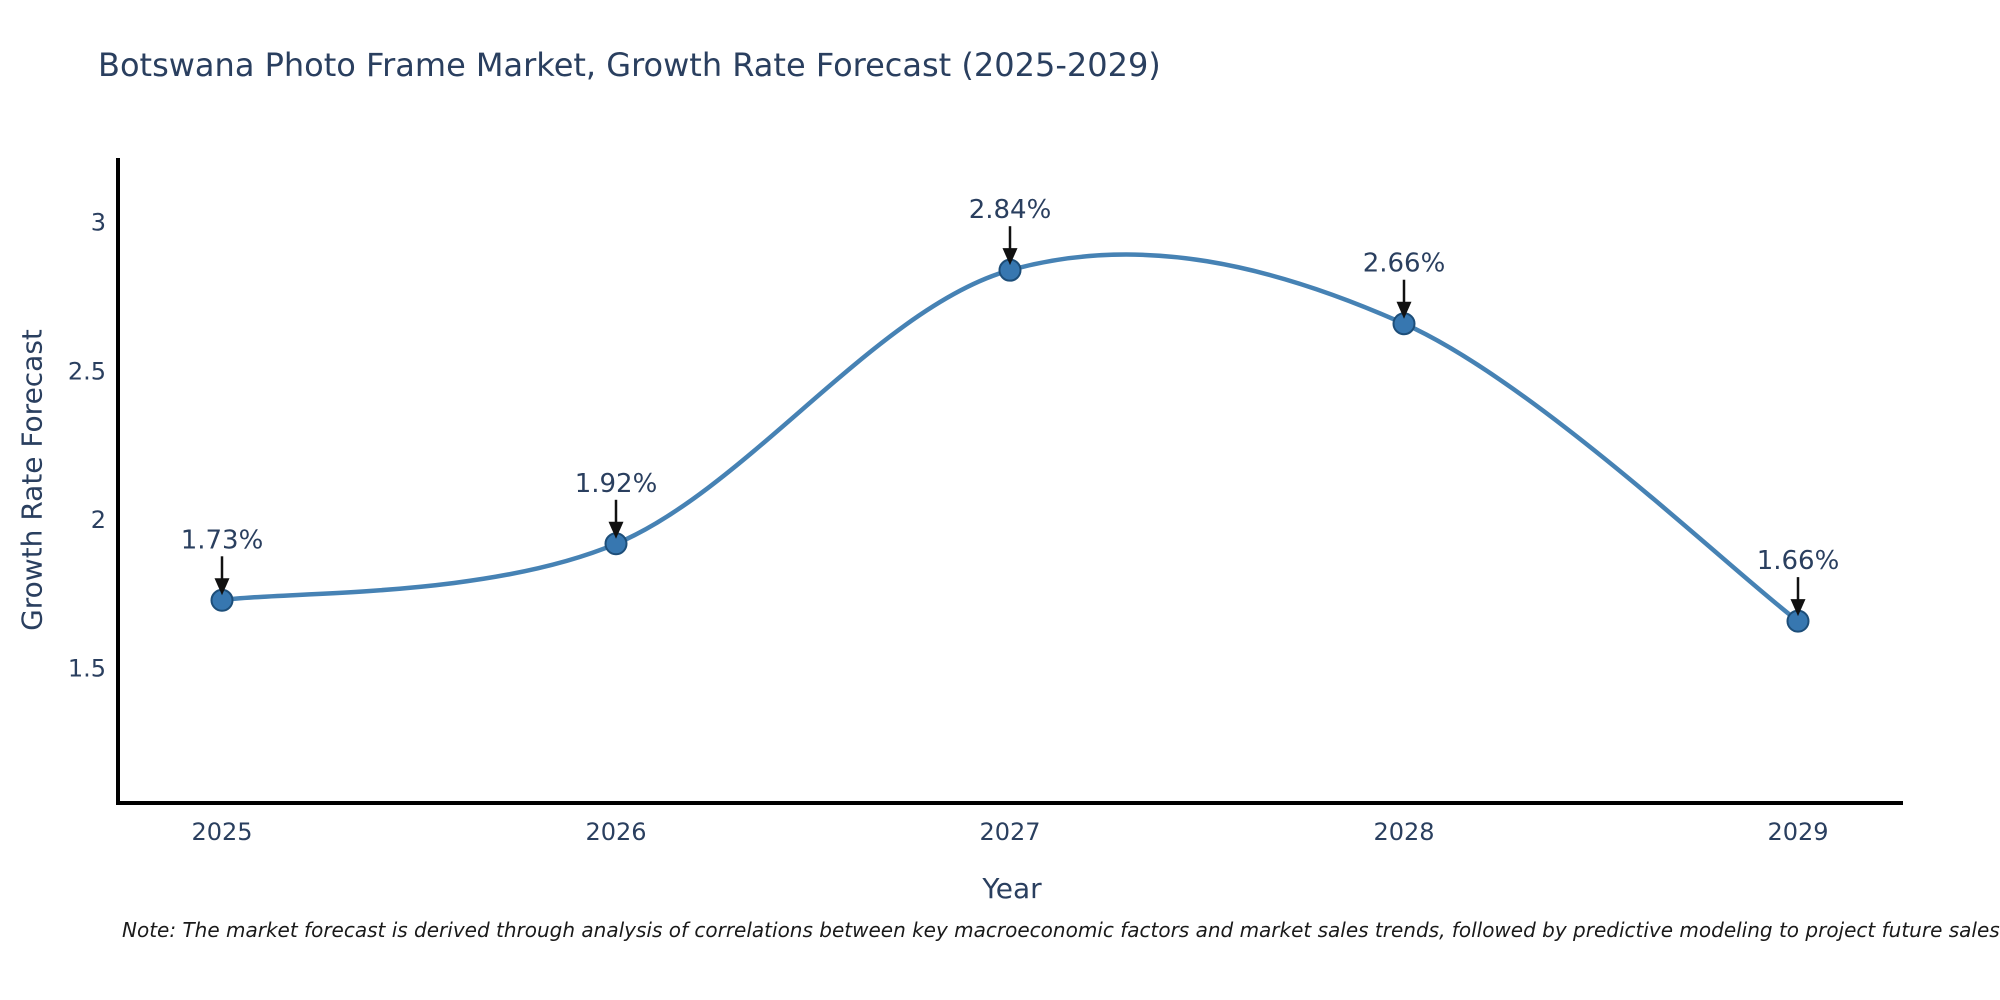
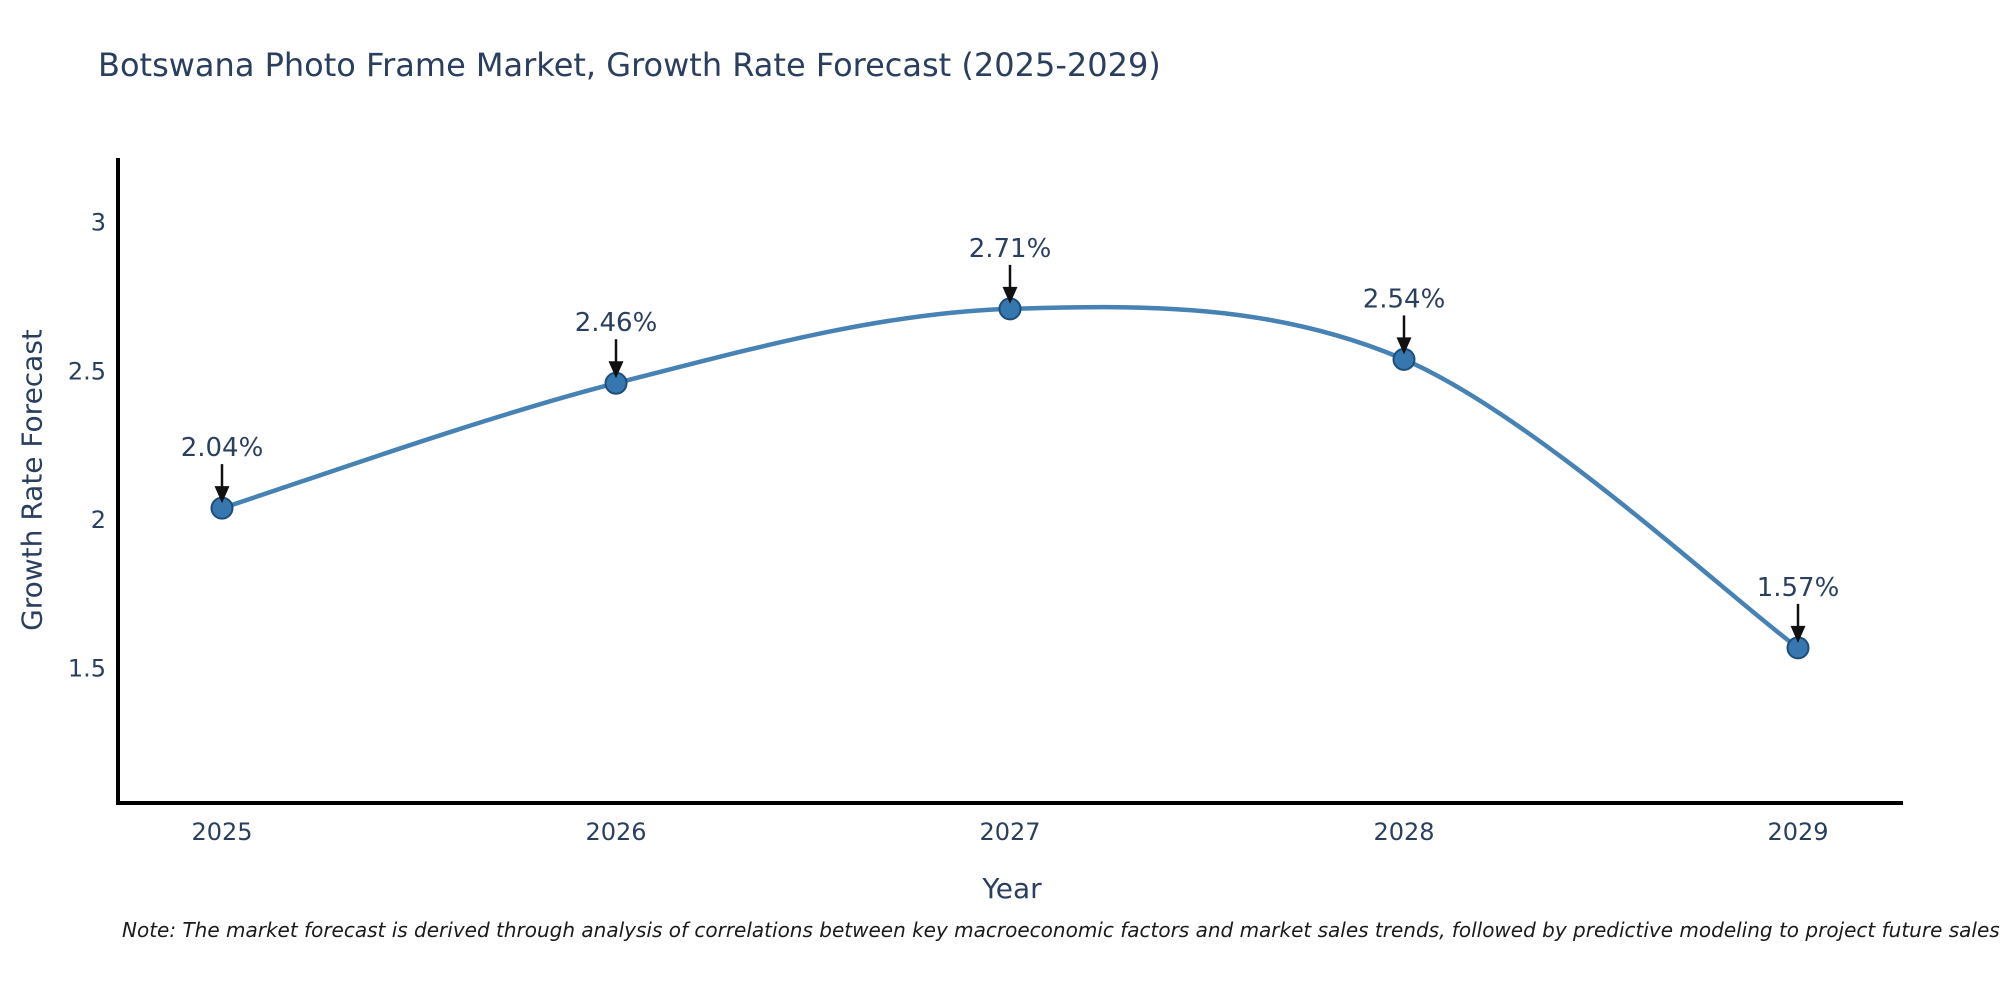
2025: 1.73% -> 2.04%
2026: 1.92% -> 2.46%
2027: 2.84% -> 2.71%
2028: 2.66% -> 2.54%
2029: 1.66% -> 1.57%
